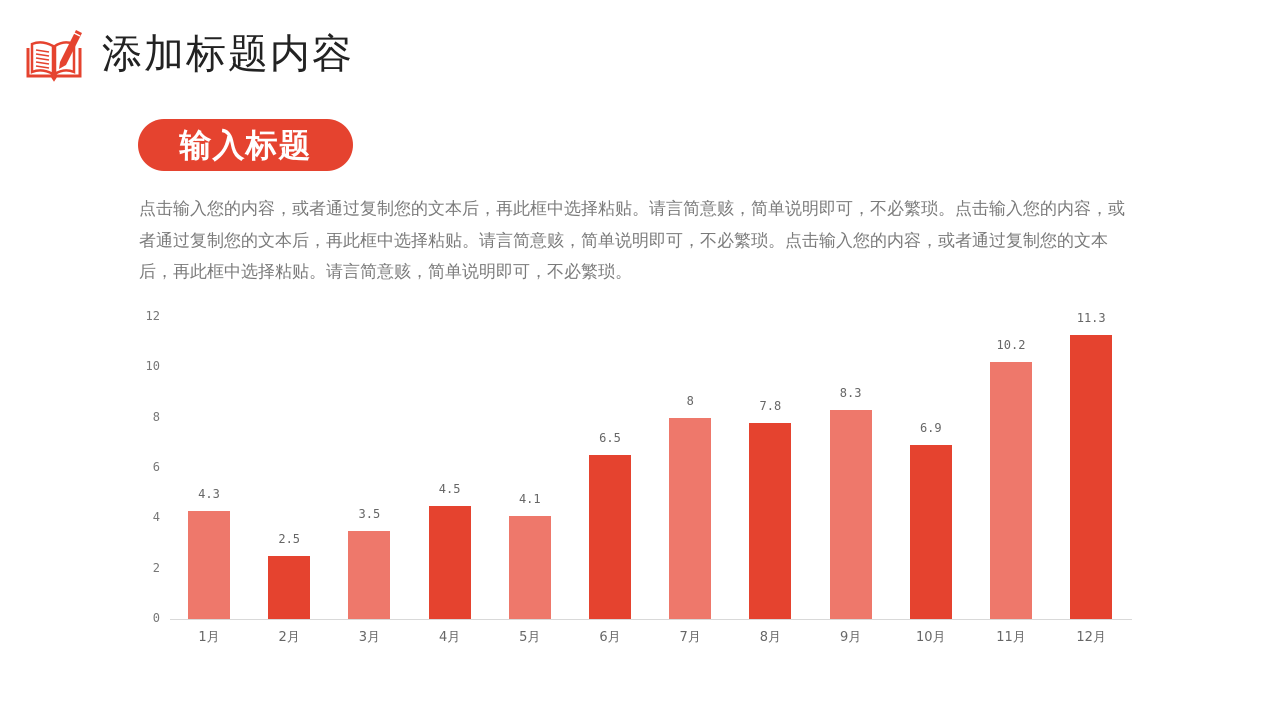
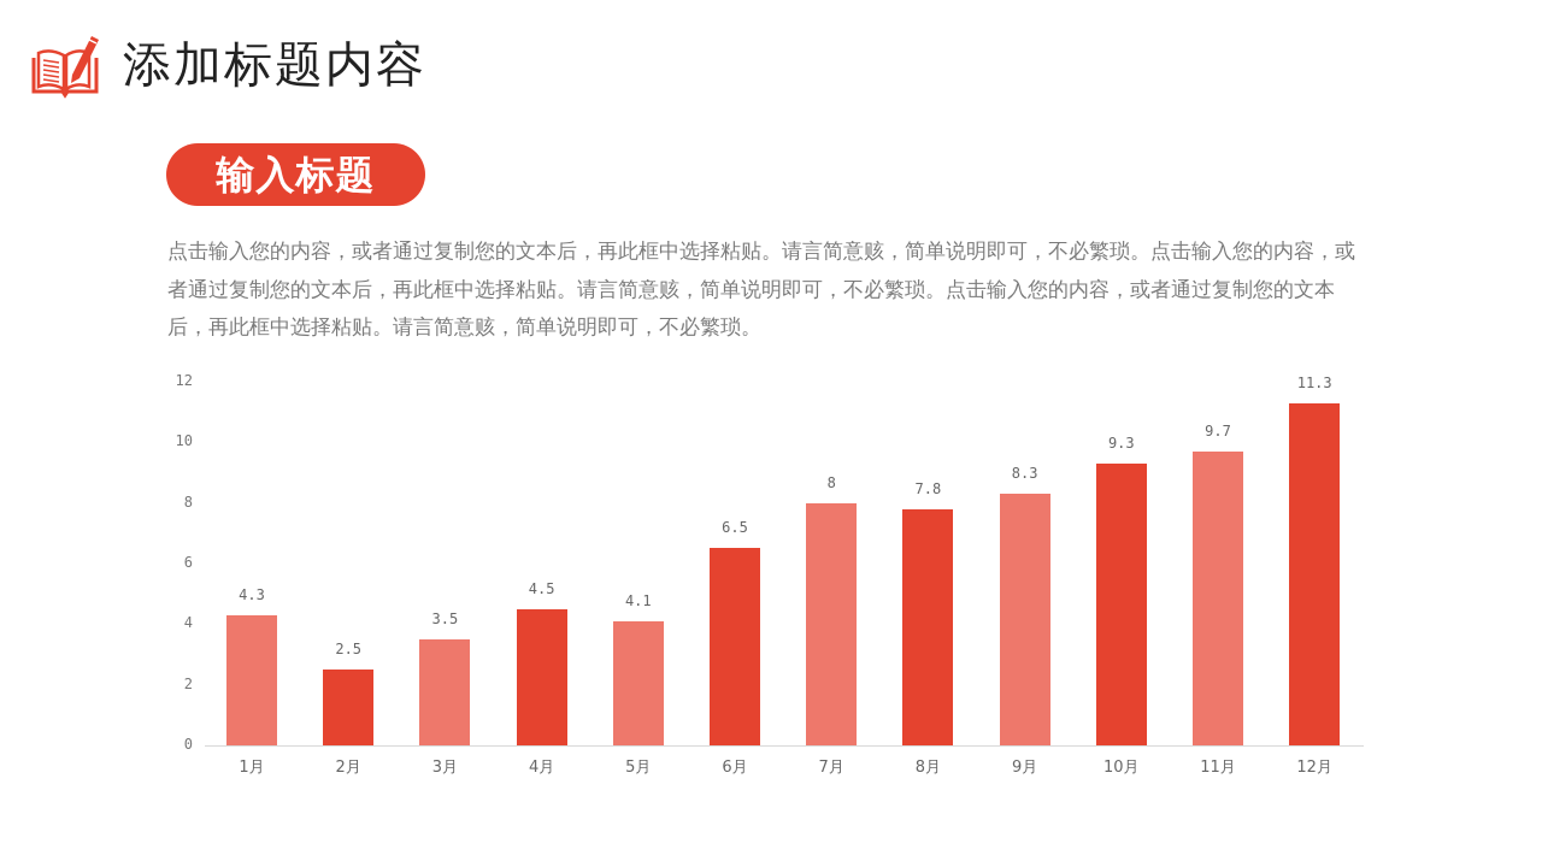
10月: 6.9 -> 9.3
11月: 10.2 -> 9.7
